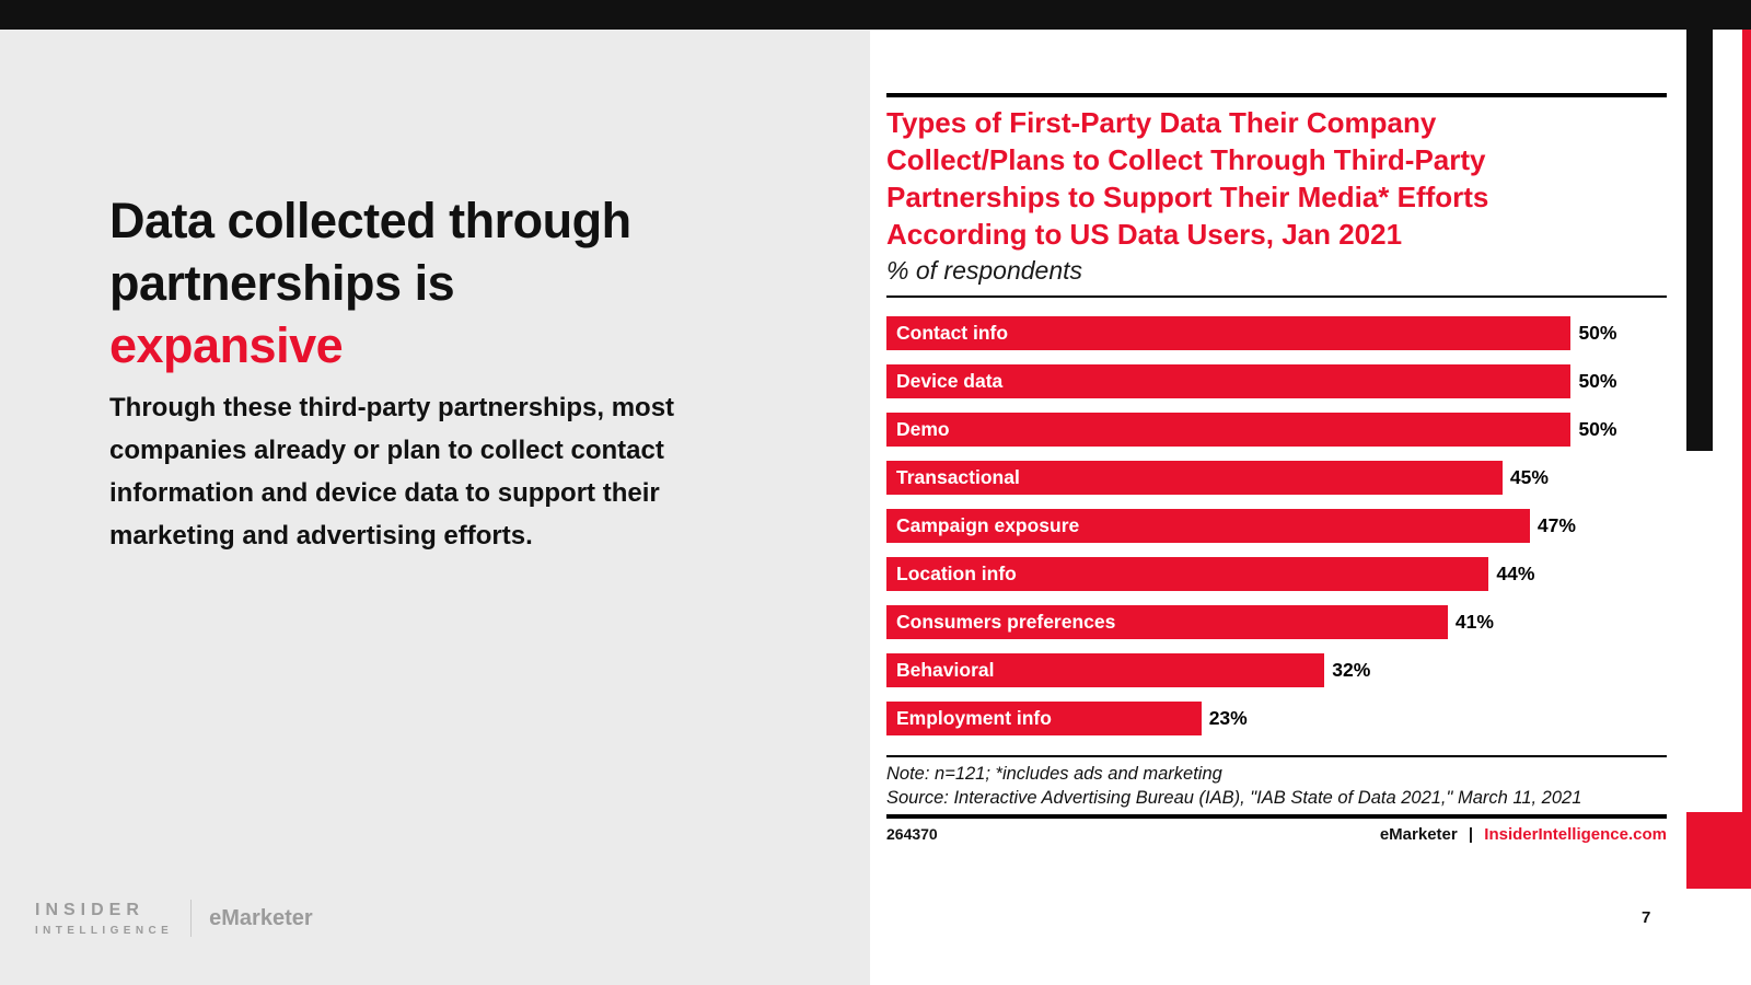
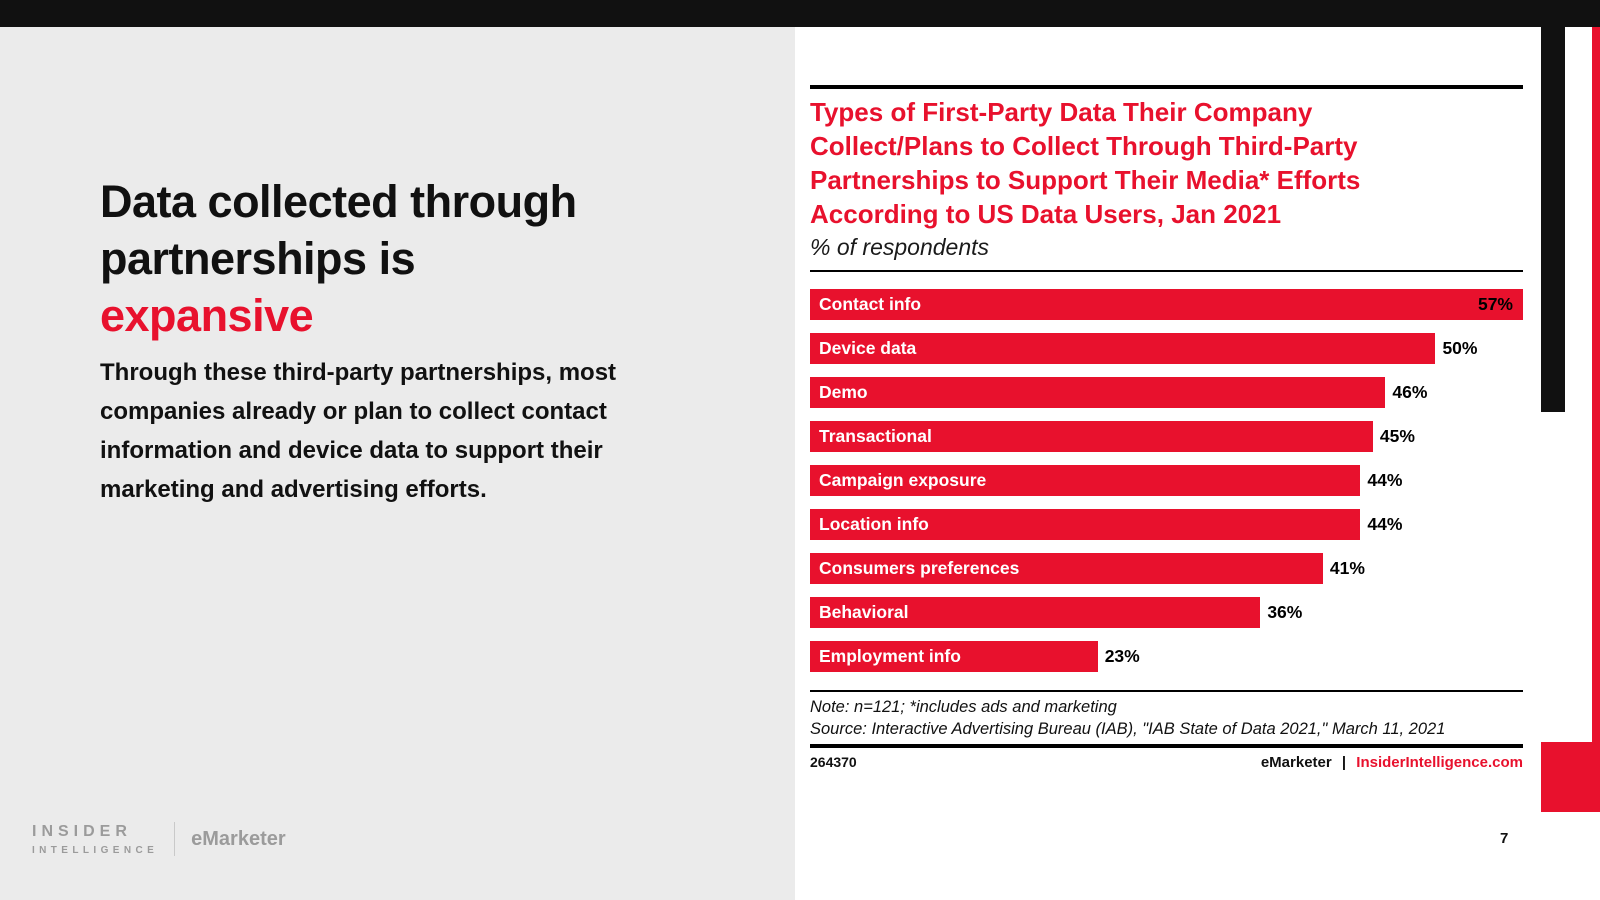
Contact info: 50% -> 57%
Demo: 50% -> 46%
Campaign exposure: 47% -> 44%
Behavioral: 32% -> 36%
